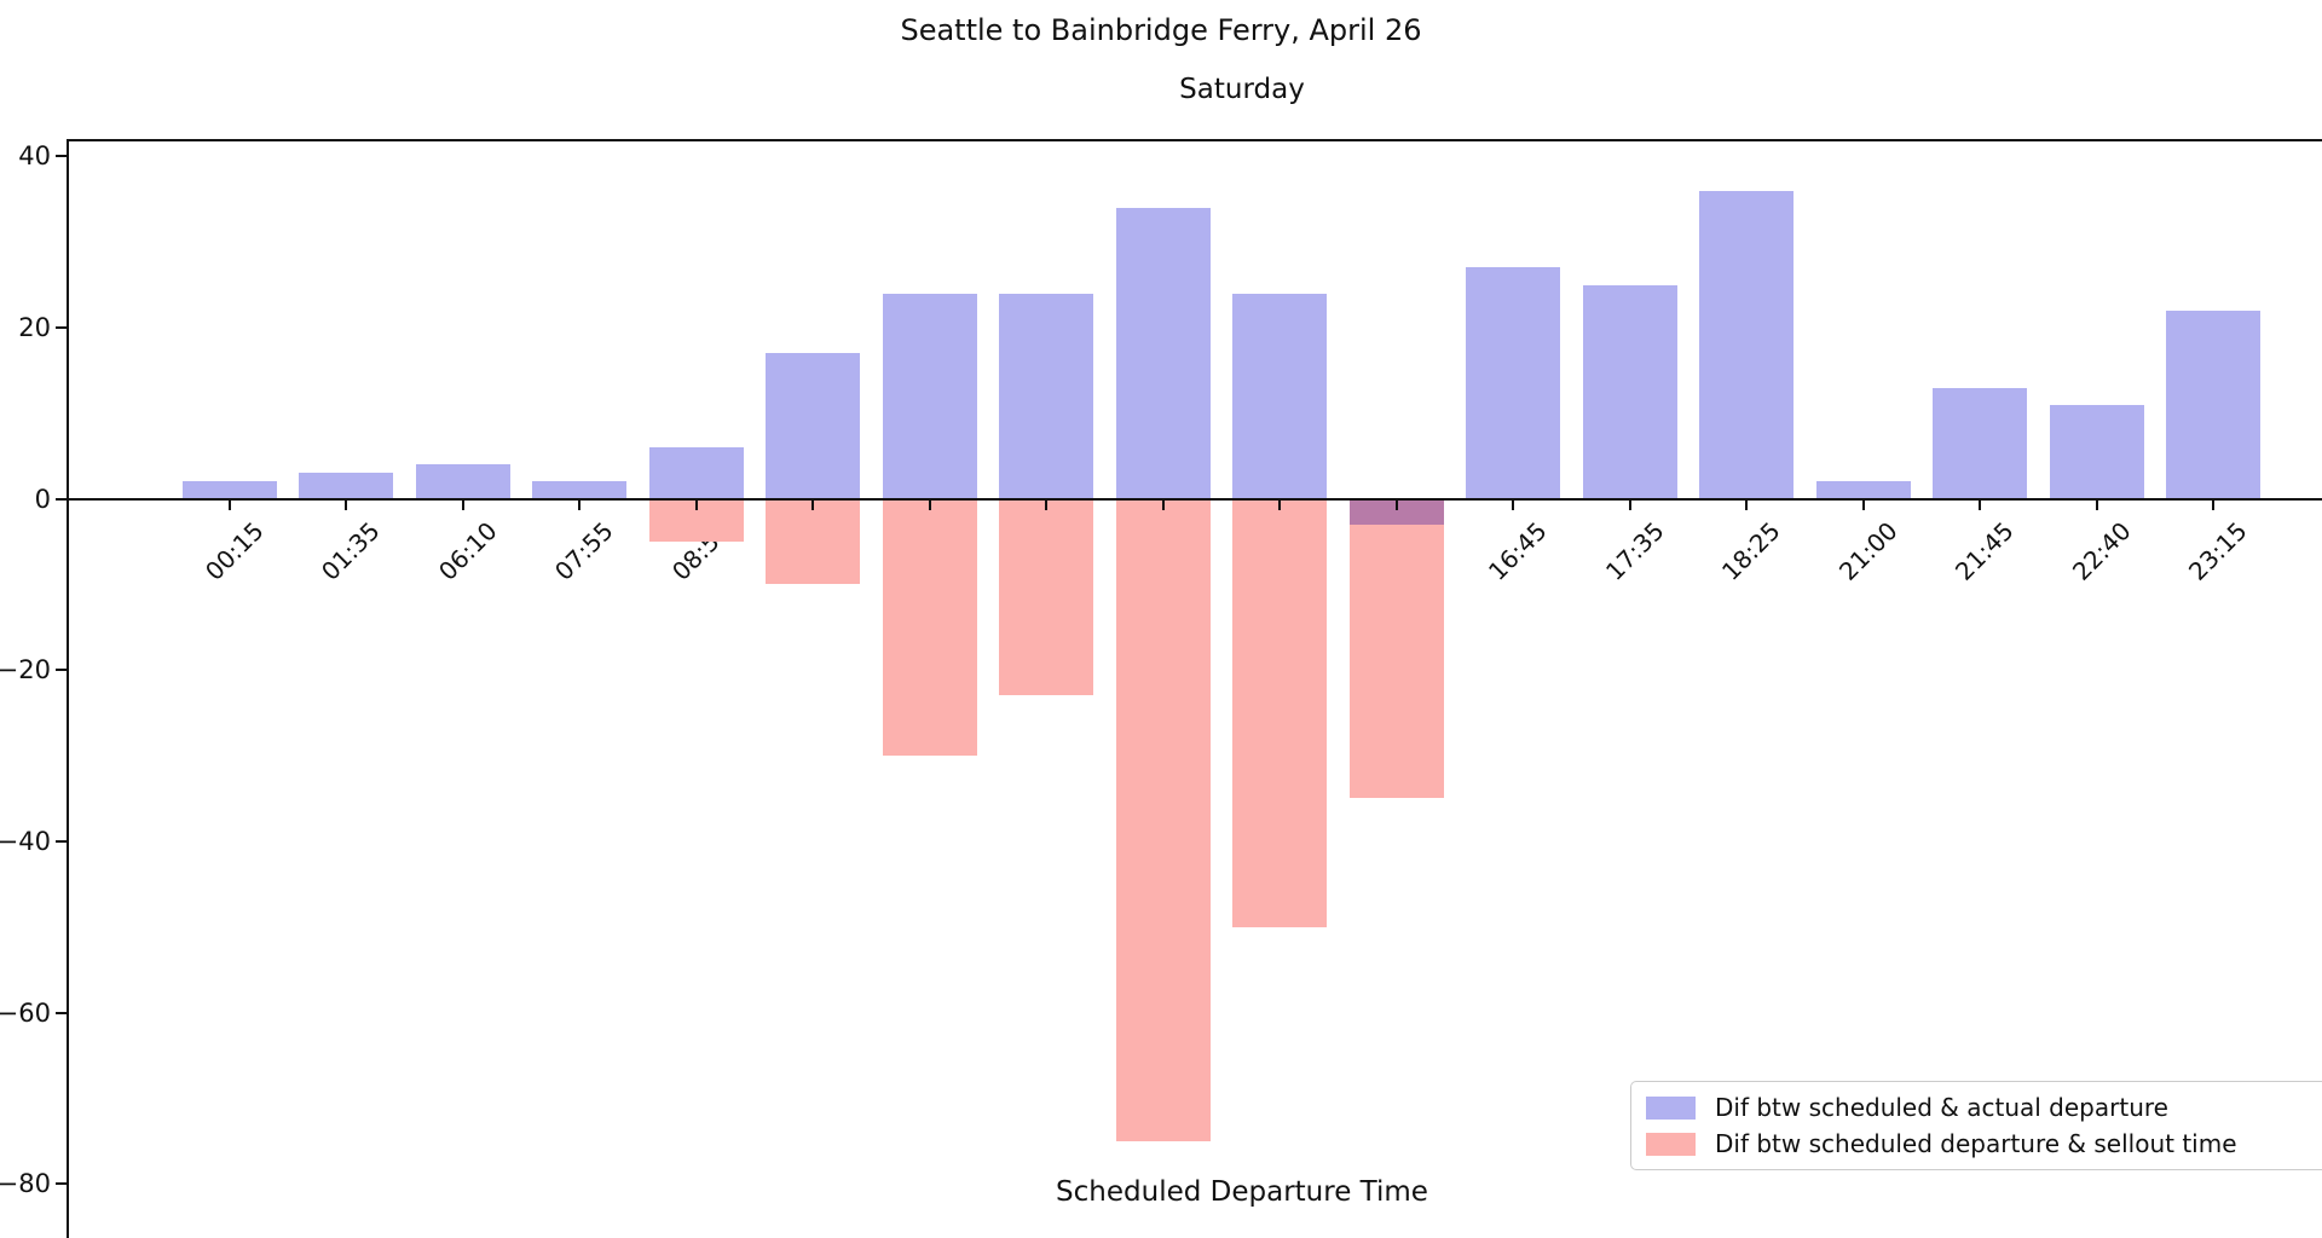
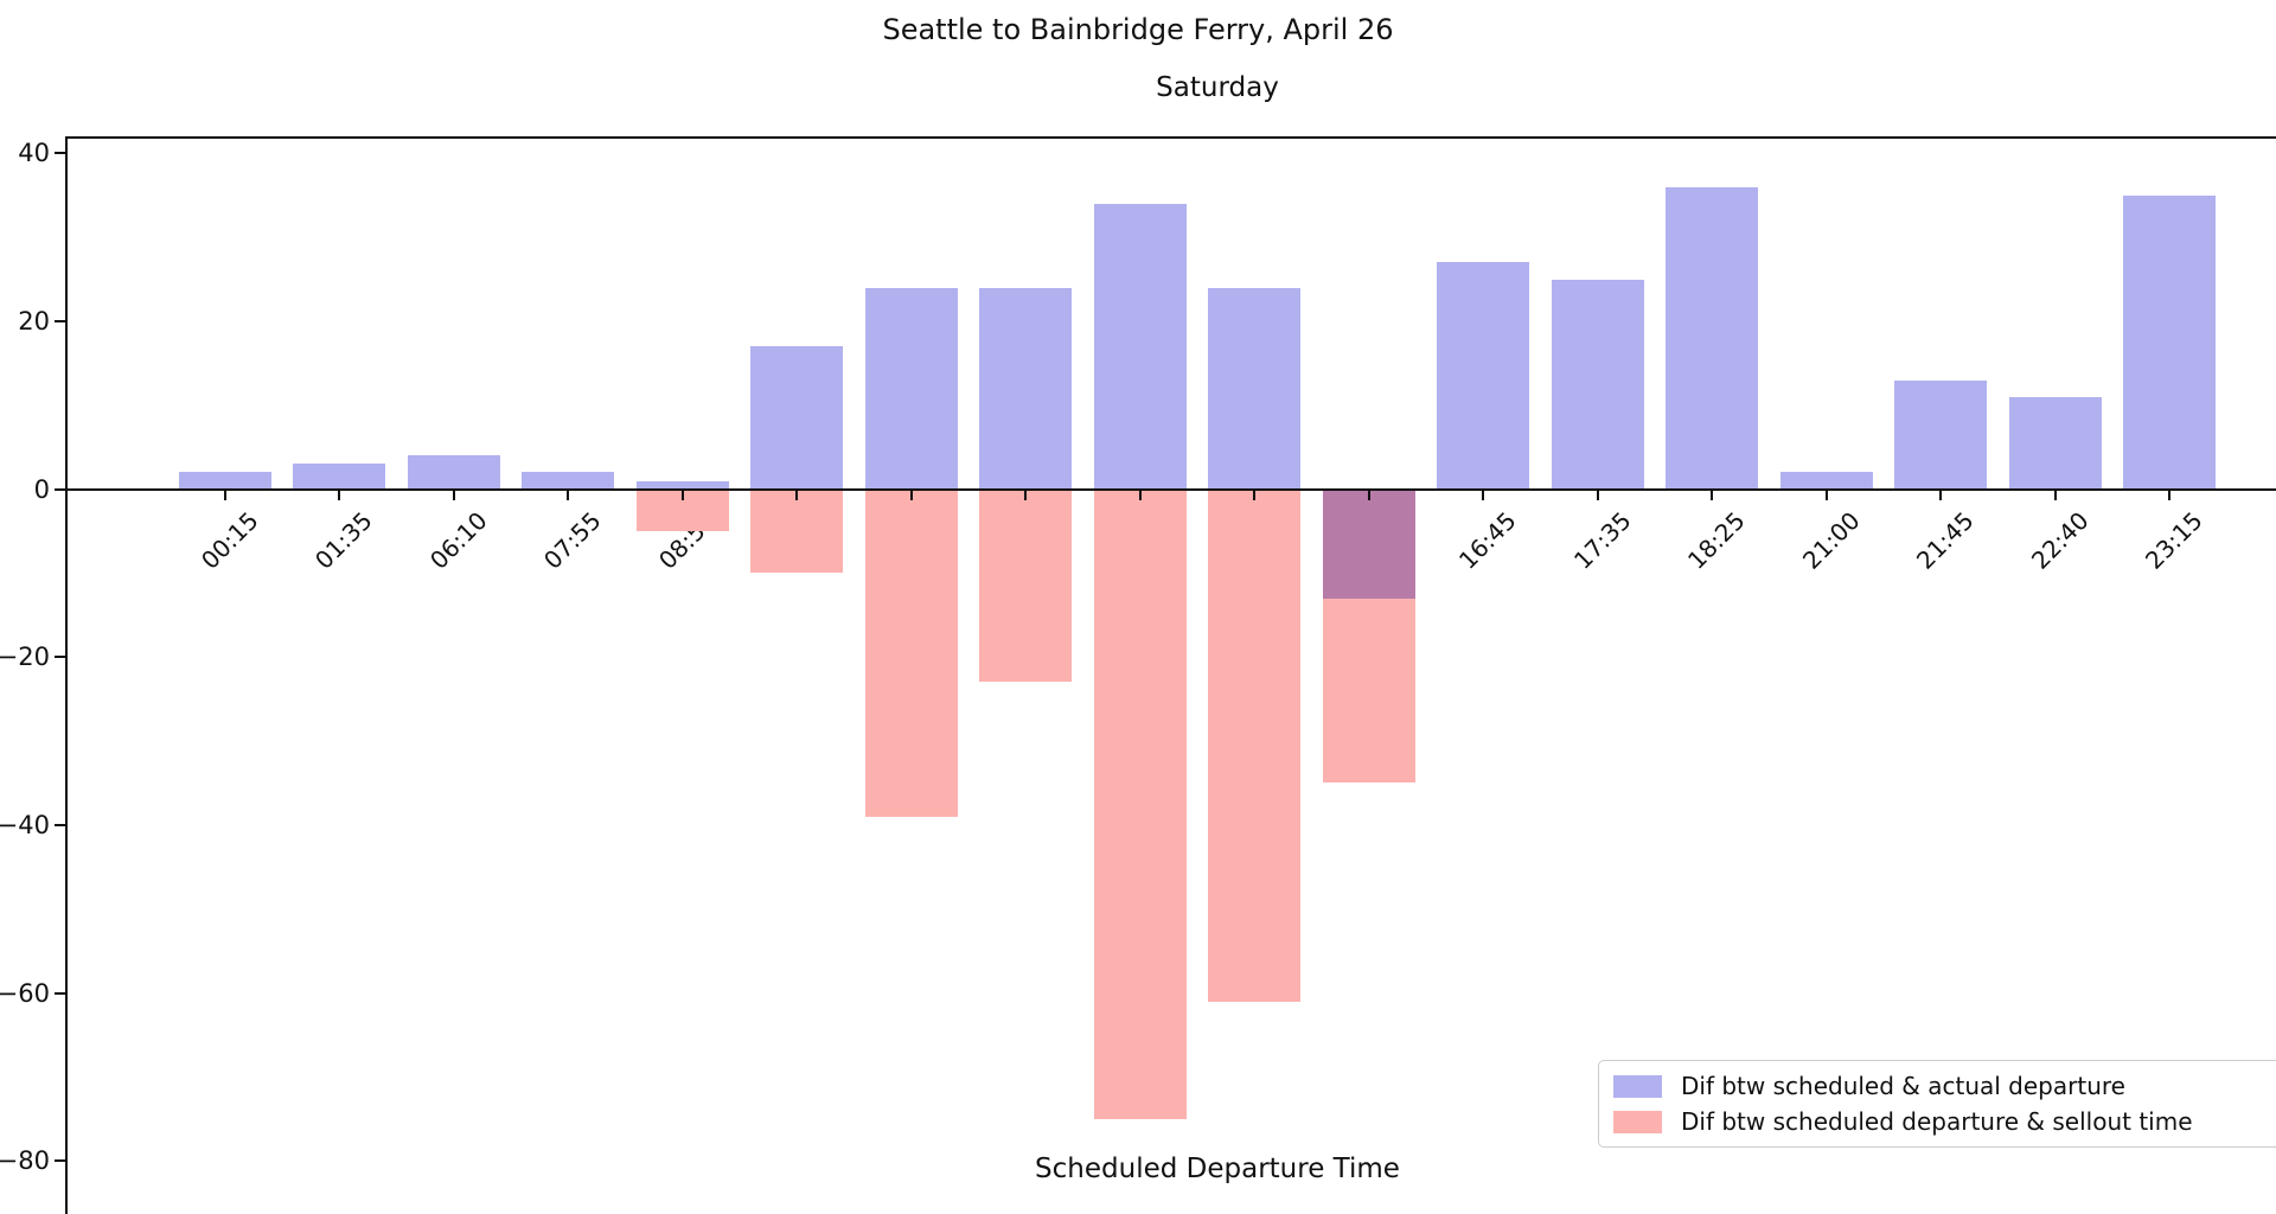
Dif btw scheduled & actual departure/08:55: 6 -> 1
Dif btw scheduled departure & sellout time/10:40: -30 -> -39
Dif btw scheduled departure & sellout time/13:15: -50 -> -61
Dif btw scheduled & actual departure/15:05: -3 -> -13
Dif btw scheduled & actual departure/23:15: 22 -> 35
